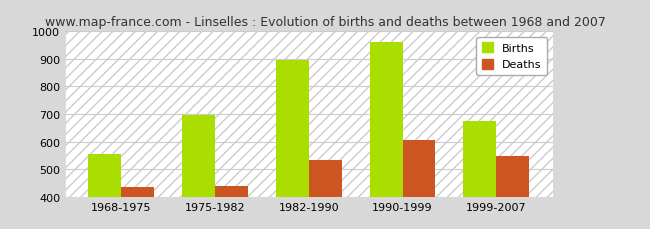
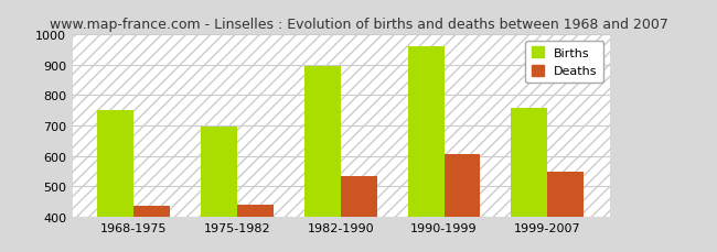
Births/1968-1975: 555 -> 750
Births/1999-2007: 675 -> 758
